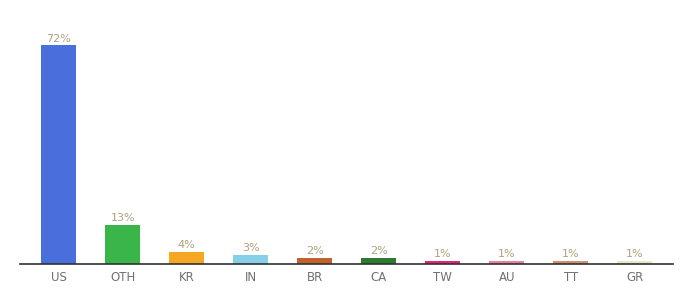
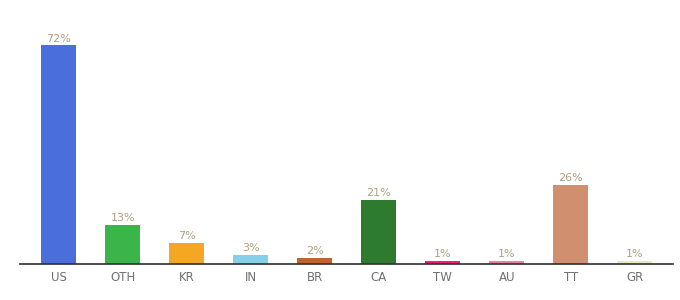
KR: 4% -> 7%
CA: 2% -> 21%
TT: 1% -> 26%
